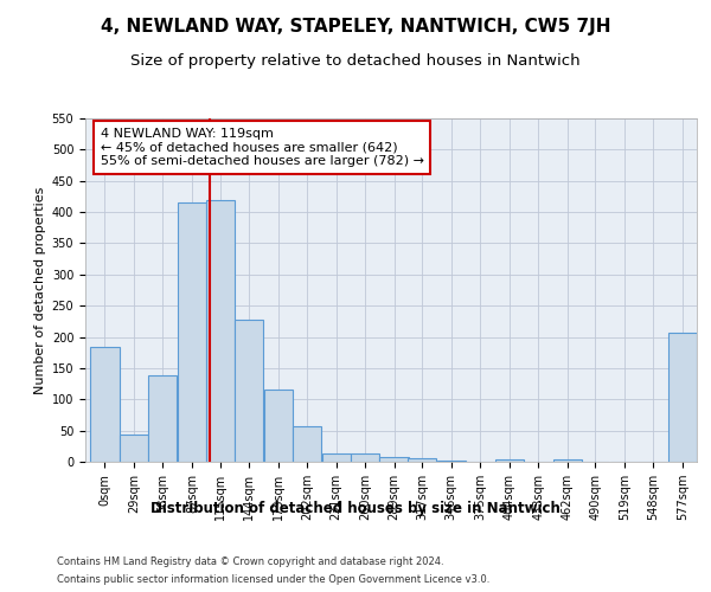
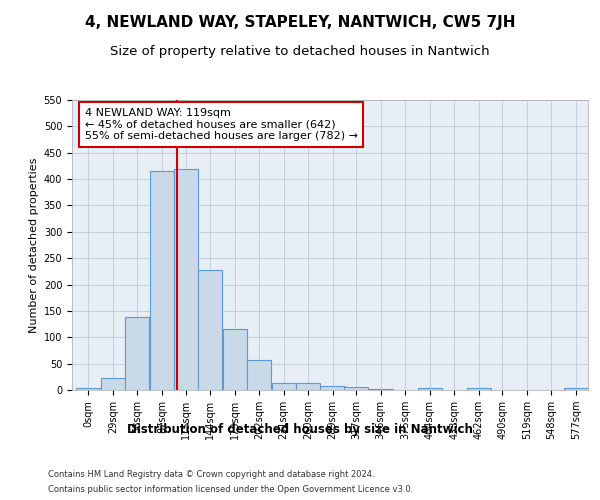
0sqm: 184 -> 3
29sqm: 44 -> 22
577sqm: 206 -> 3
